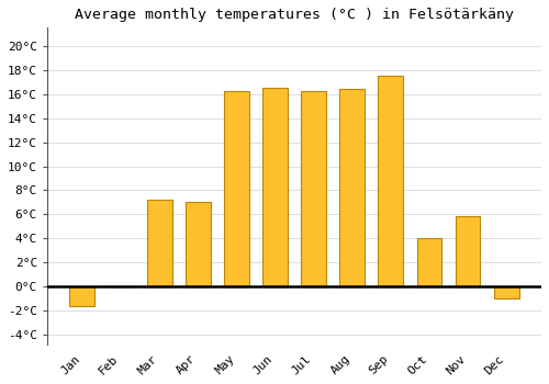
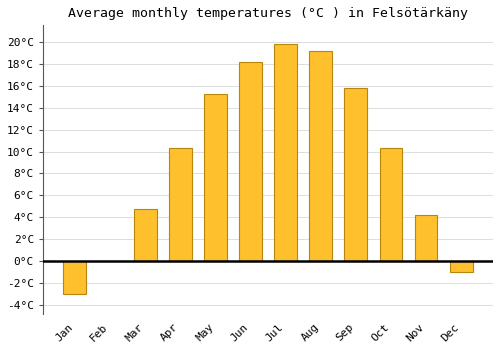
Jan: -1.6°C -> -3.0°C
Mar: 7.2°C -> 4.8°C
Apr: 7.0°C -> 10.3°C
May: 16.2°C -> 15.2°C
Jun: 16.5°C -> 18.2°C
Jul: 16.2°C -> 19.8°C
Aug: 16.4°C -> 19.2°C
Sep: 17.5°C -> 15.8°C
Oct: 4.0°C -> 10.3°C
Nov: 5.9°C -> 4.2°C
